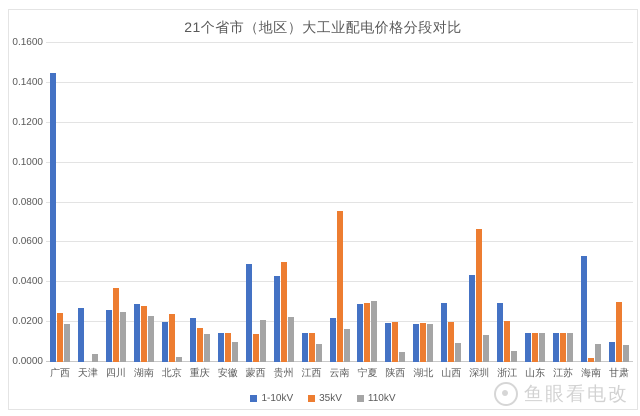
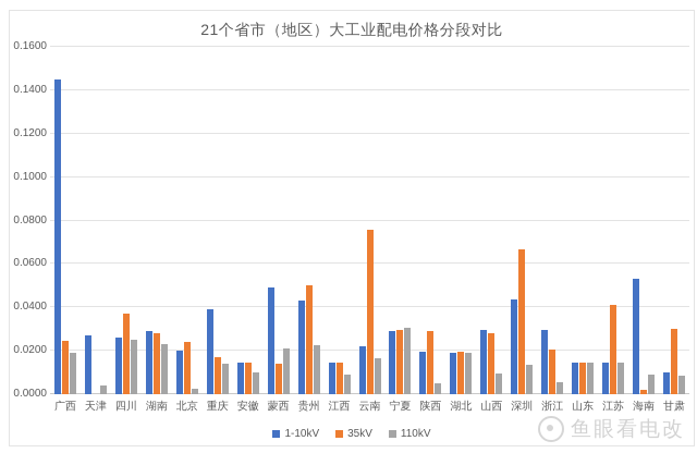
1-10kV/重庆: 0.022 -> 0.039
35kV/陕西: 0.020 -> 0.029
35kV/山西: 0.020 -> 0.028
35kV/江苏: 0.015 -> 0.041
